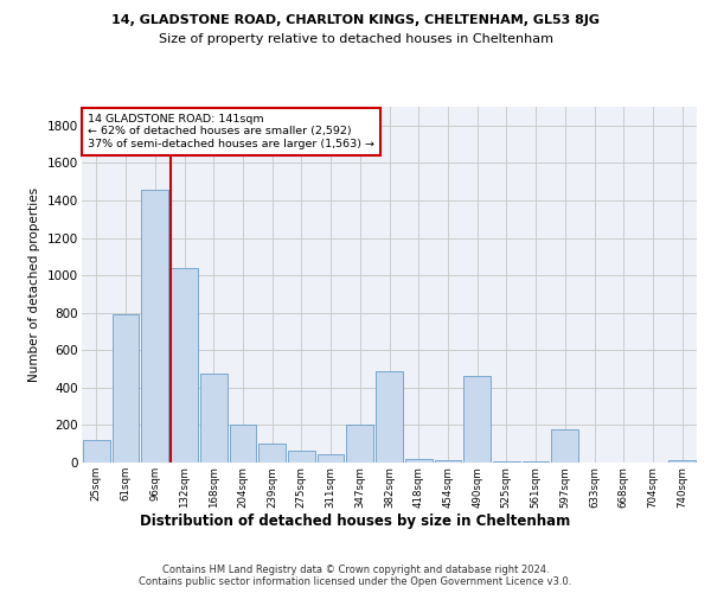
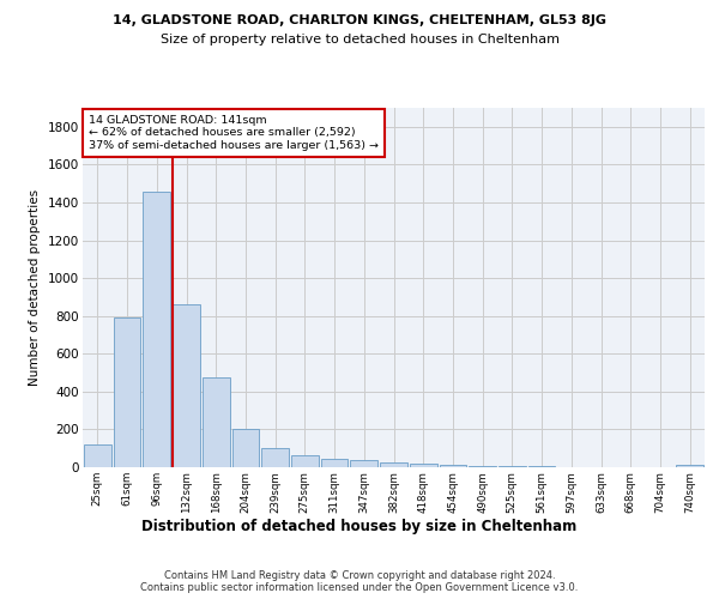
132sqm: 1040 -> 860
347sqm: 200 -> 40
382sqm: 490 -> 30
490sqm: 460 -> 10
597sqm: 180 -> 0
